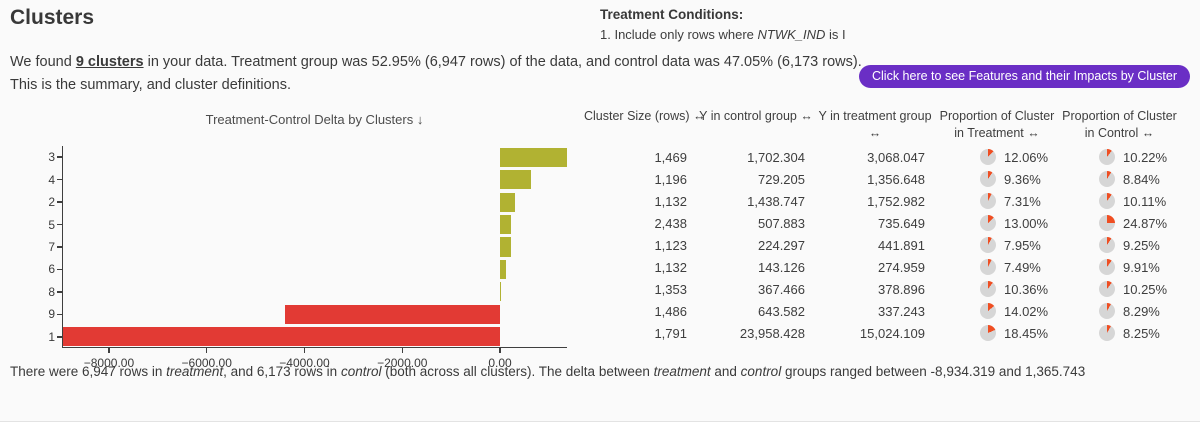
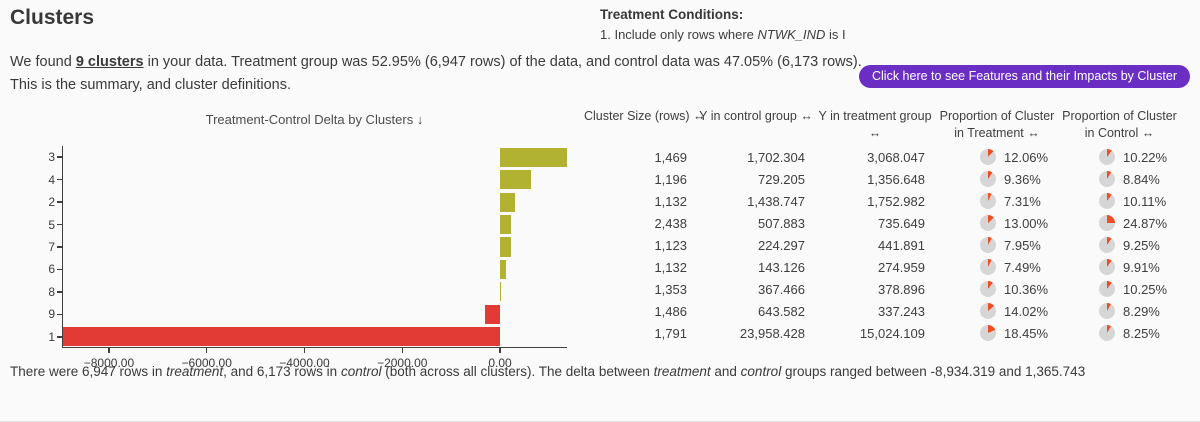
9: -4400 -> -300
